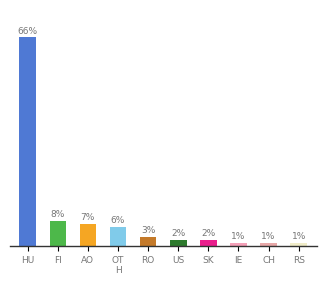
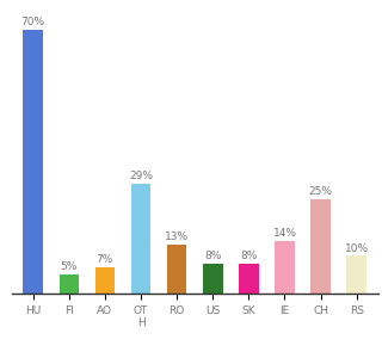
HU: 66% -> 70%
FI: 8% -> 5%
OT H: 6% -> 29%
RO: 3% -> 13%
US: 2% -> 8%
SK: 2% -> 8%
IE: 1% -> 14%
CH: 1% -> 25%
RS: 1% -> 10%
